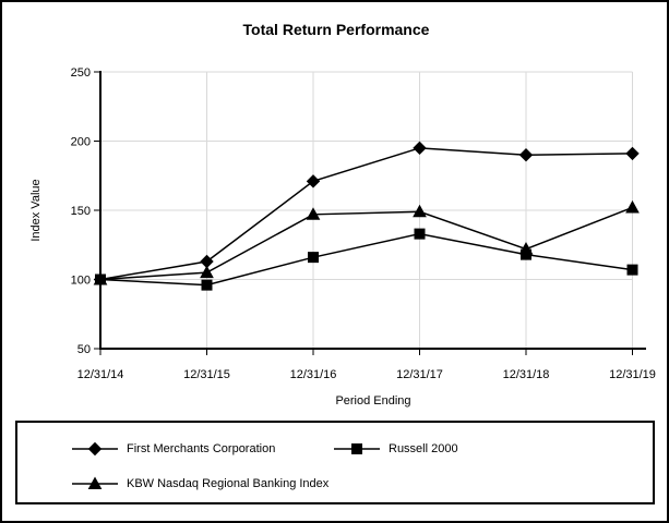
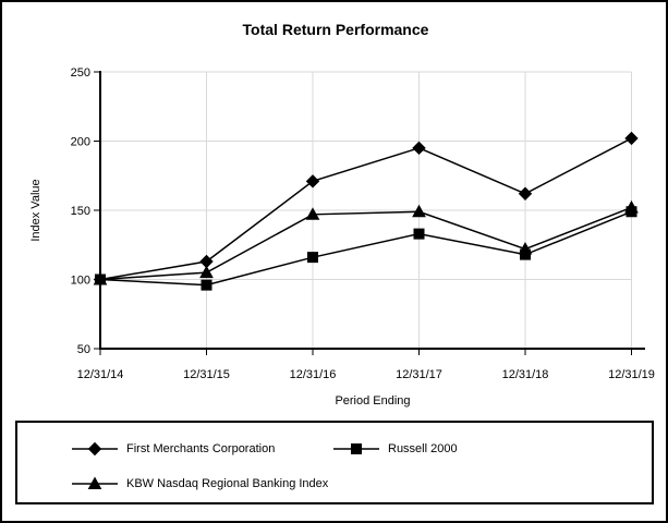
First Merchants Corporation/12/31/18: 190 -> 162
First Merchants Corporation/12/31/19: 191 -> 202
Russell 2000/12/31/19: 107 -> 149
